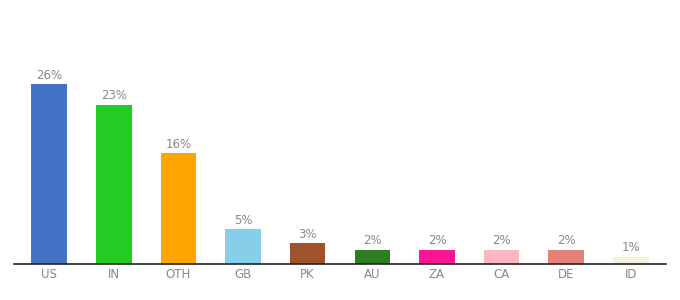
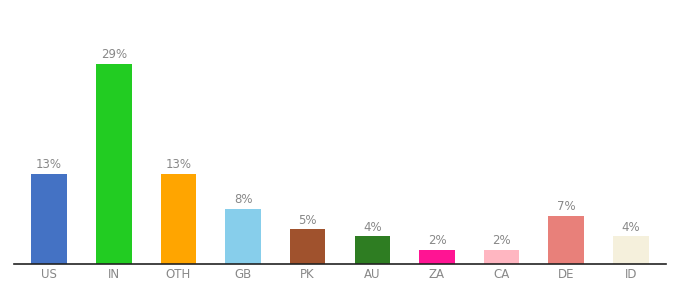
US: 26% -> 13%
IN: 23% -> 29%
OTH: 16% -> 13%
GB: 5% -> 8%
PK: 3% -> 5%
AU: 2% -> 4%
DE: 2% -> 7%
ID: 1% -> 4%
